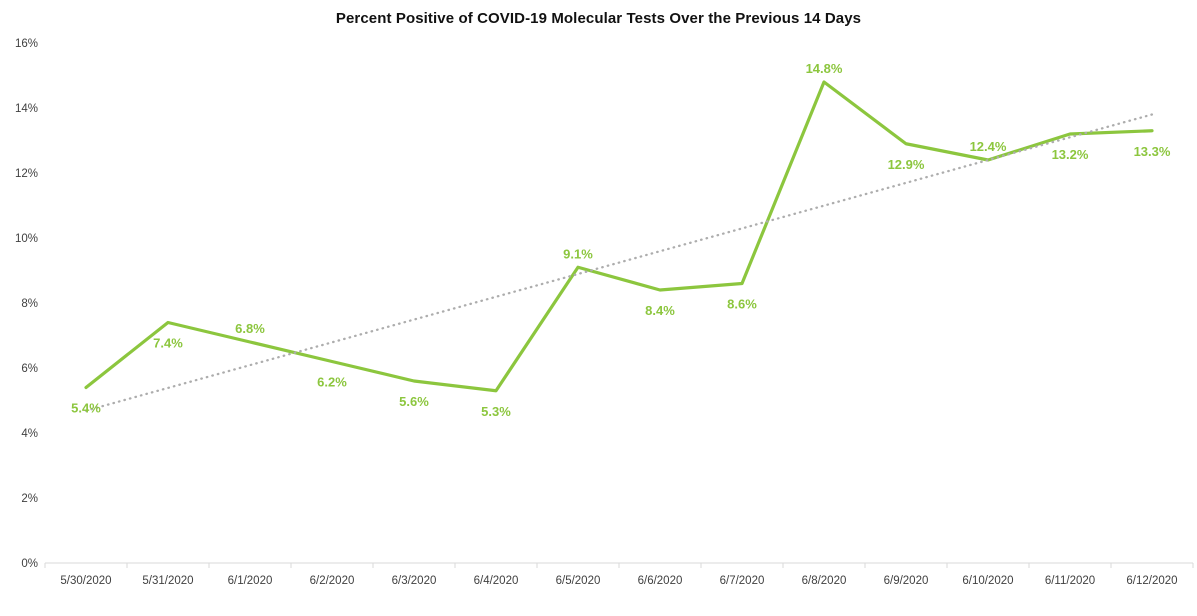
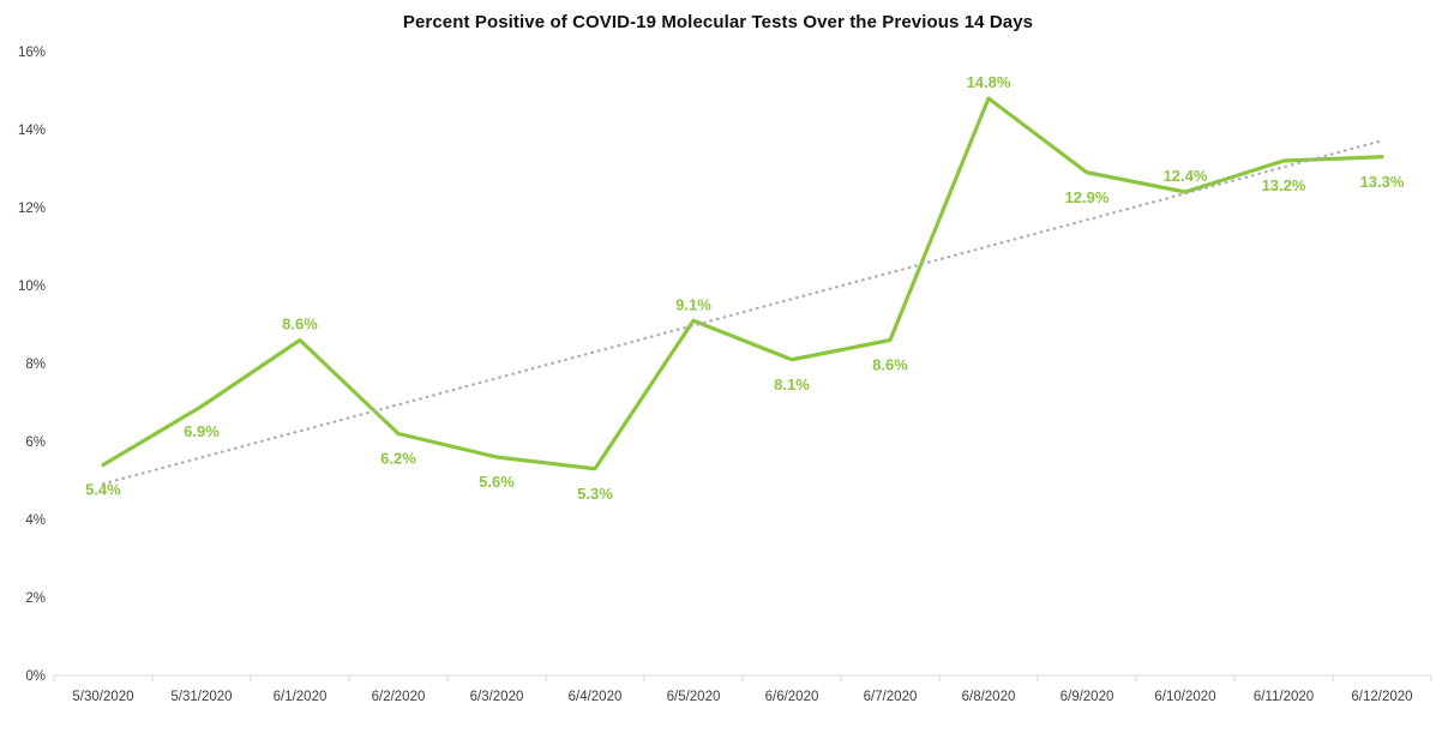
5/31/2020: 7.4% -> 6.9%
6/1/2020: 6.8% -> 8.6%
6/6/2020: 8.4% -> 8.1%
